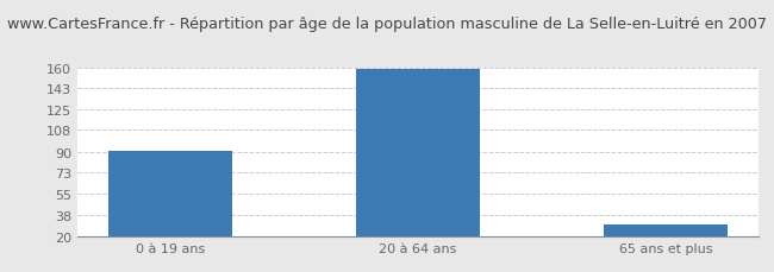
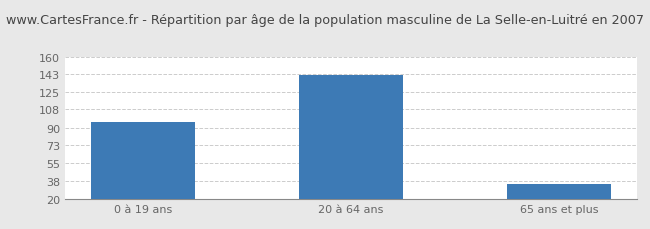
0 à 19 ans: 91 -> 96
20 à 64 ans: 159 -> 142
65 ans et plus: 30 -> 35
